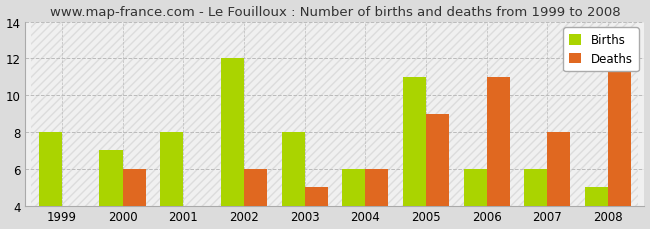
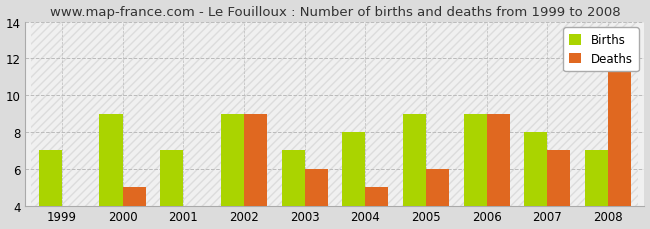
Births/1999: 8 -> 7
Births/2000: 7 -> 9
Deaths/2000: 6 -> 5
Births/2001: 8 -> 7
Births/2002: 12 -> 9
Deaths/2002: 6 -> 9
Births/2003: 8 -> 7
Deaths/2003: 5 -> 6
Births/2004: 6 -> 8
Deaths/2004: 6 -> 5
Births/2005: 11 -> 9
Deaths/2005: 9 -> 6
Births/2006: 6 -> 9
Deaths/2006: 11 -> 9
Births/2007: 6 -> 8
Deaths/2007: 8 -> 7
Births/2008: 5 -> 7
